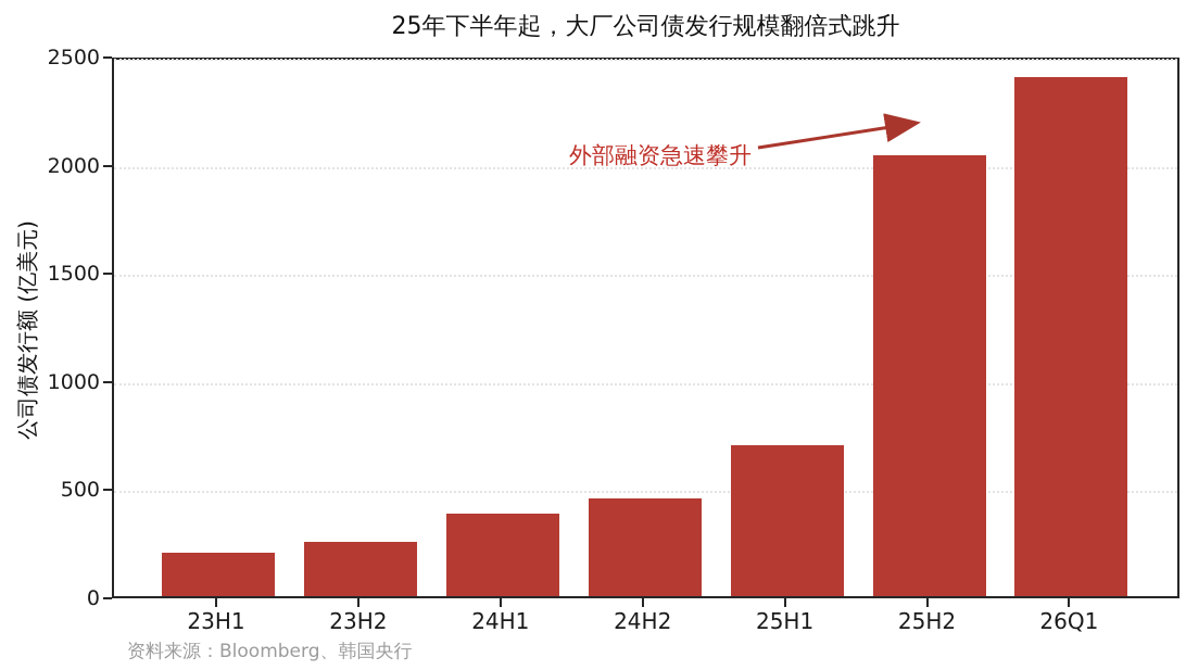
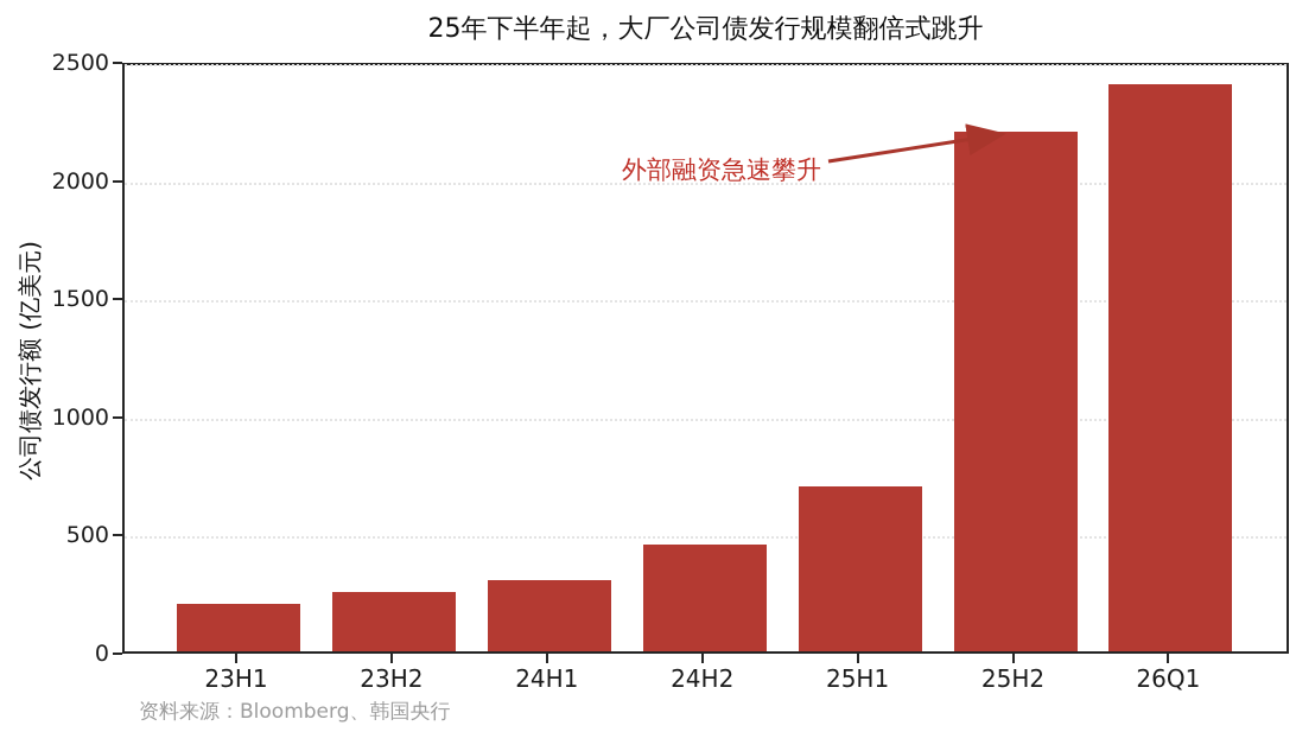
24H1: 380 -> 300
25H2: 2040 -> 2200
